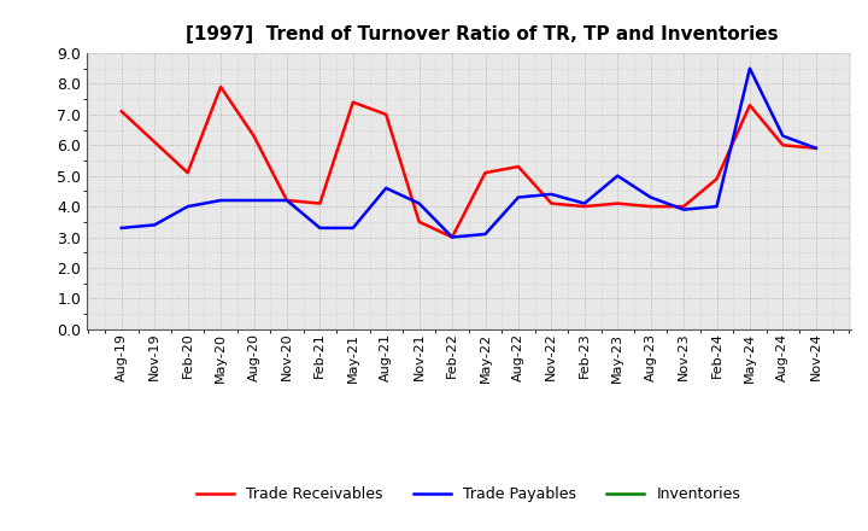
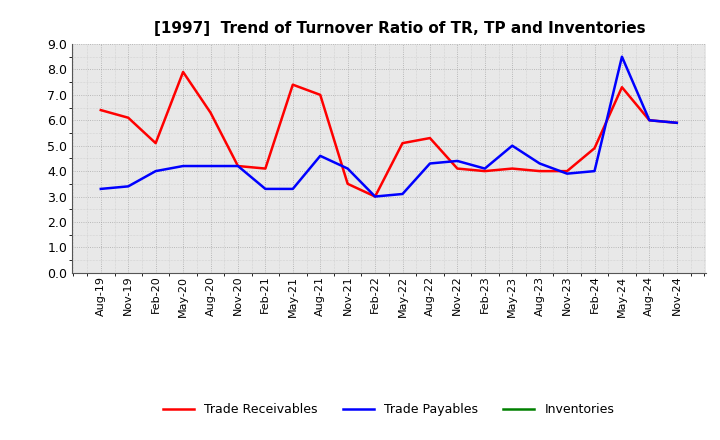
Trade Receivables/Aug-19: 7.1 -> 6.4
Trade Payables/Aug-24: 6.3 -> 6.0
